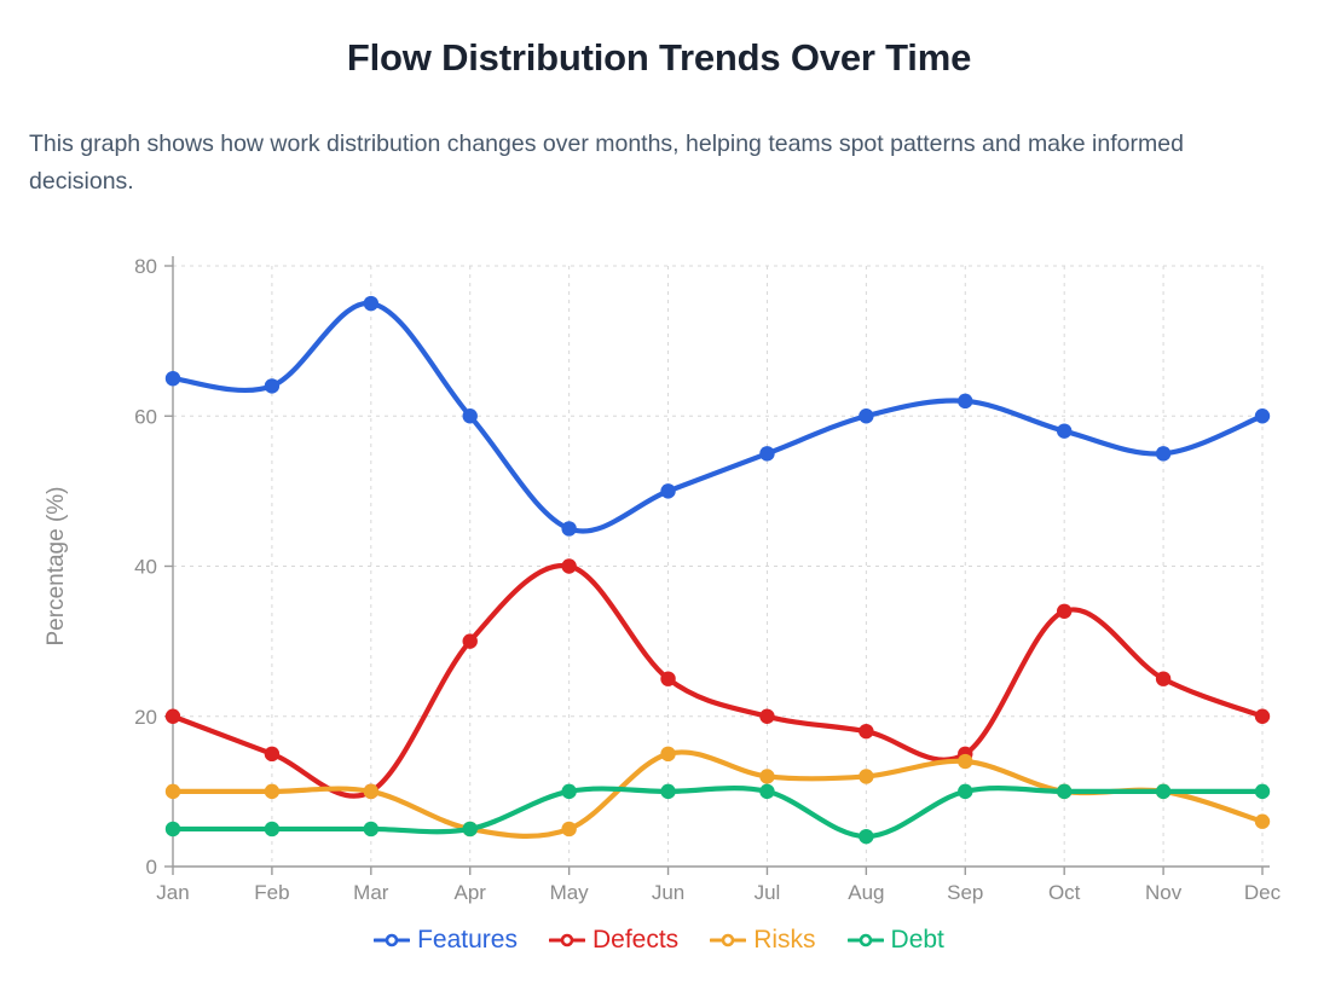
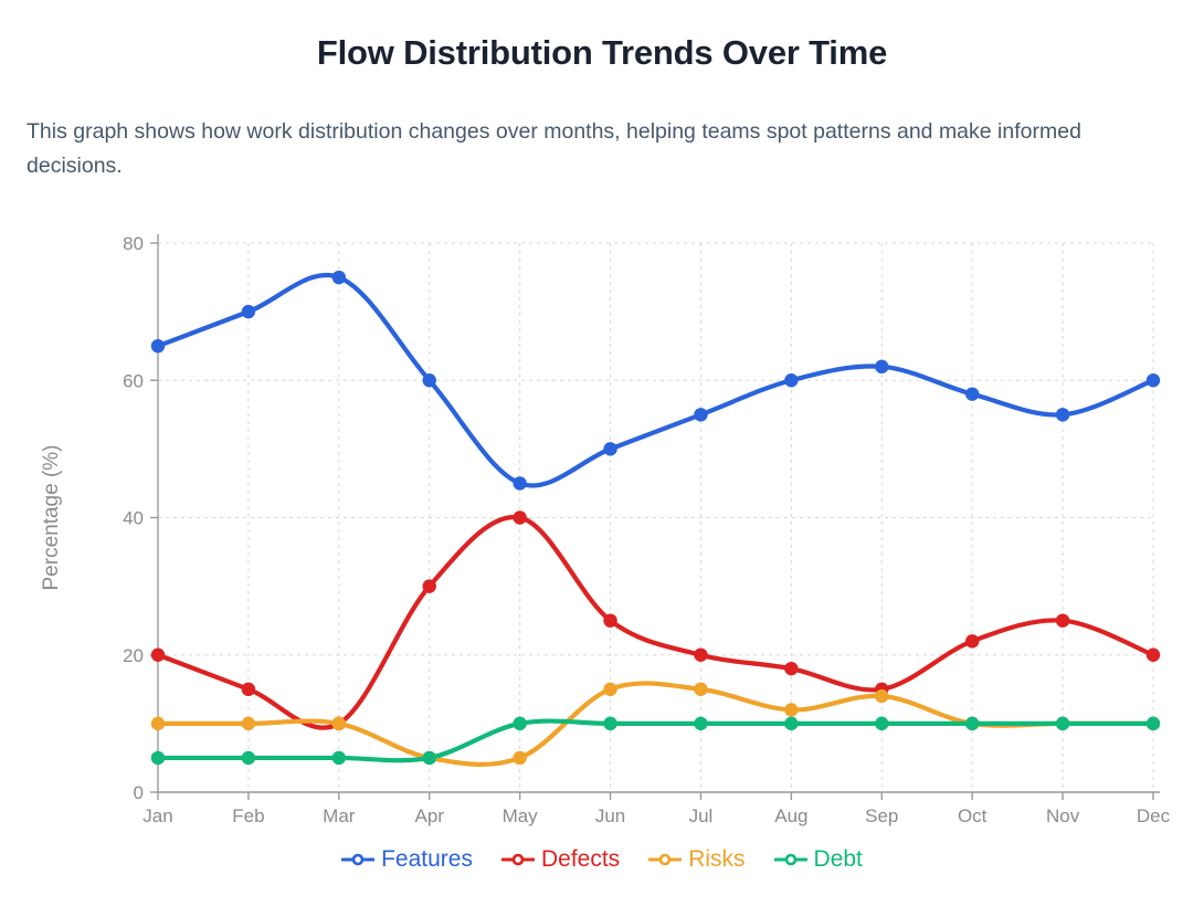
Features/Feb: 64 -> 70
Risks/Jul: 12 -> 15
Debt/Aug: 4 -> 10
Defects/Oct: 34 -> 22
Risks/Dec: 6 -> 10
